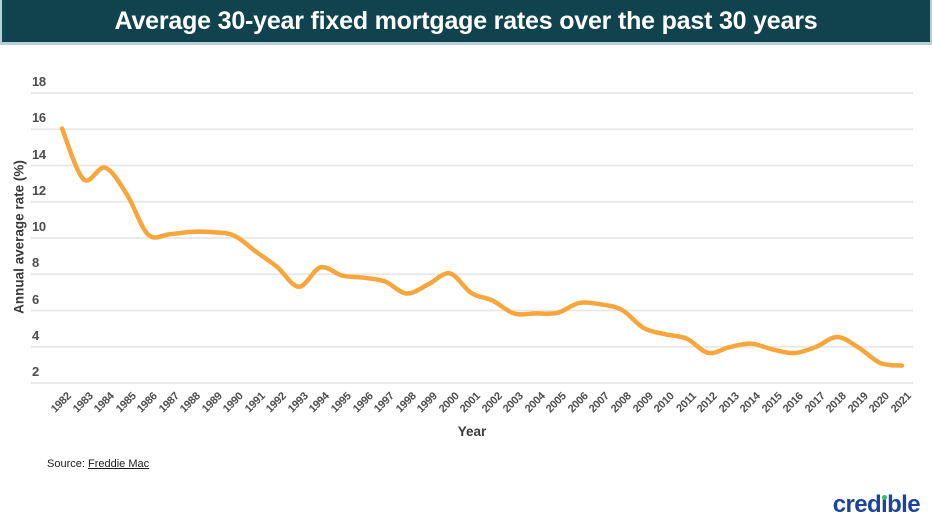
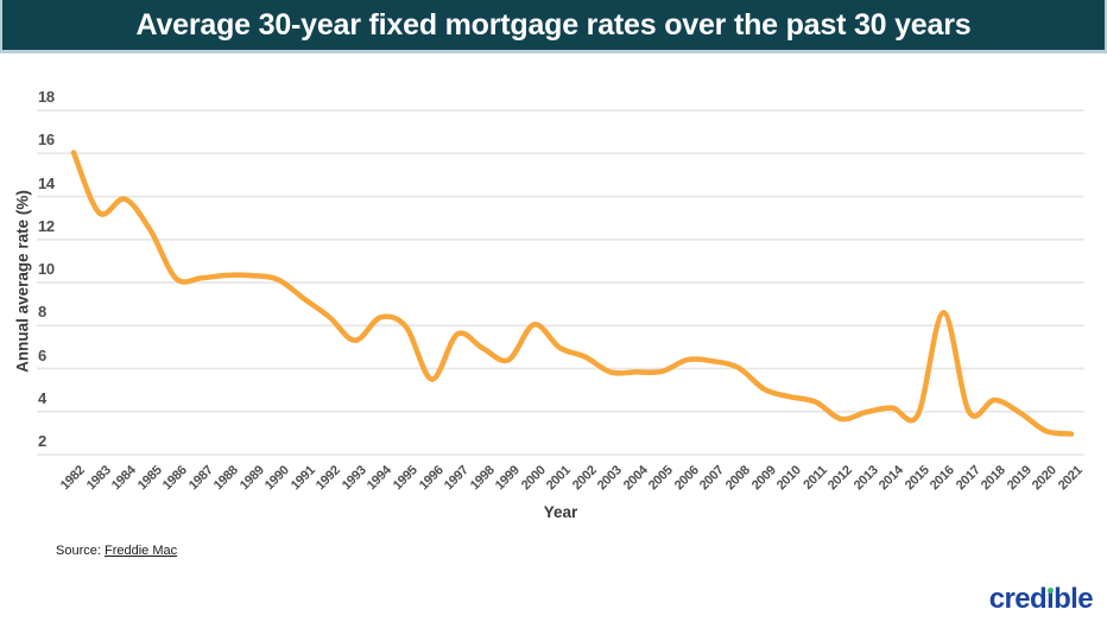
1996: 7.8 -> 5.5
1999: 7.4 -> 6.4
2016: 3.6 -> 8.6
